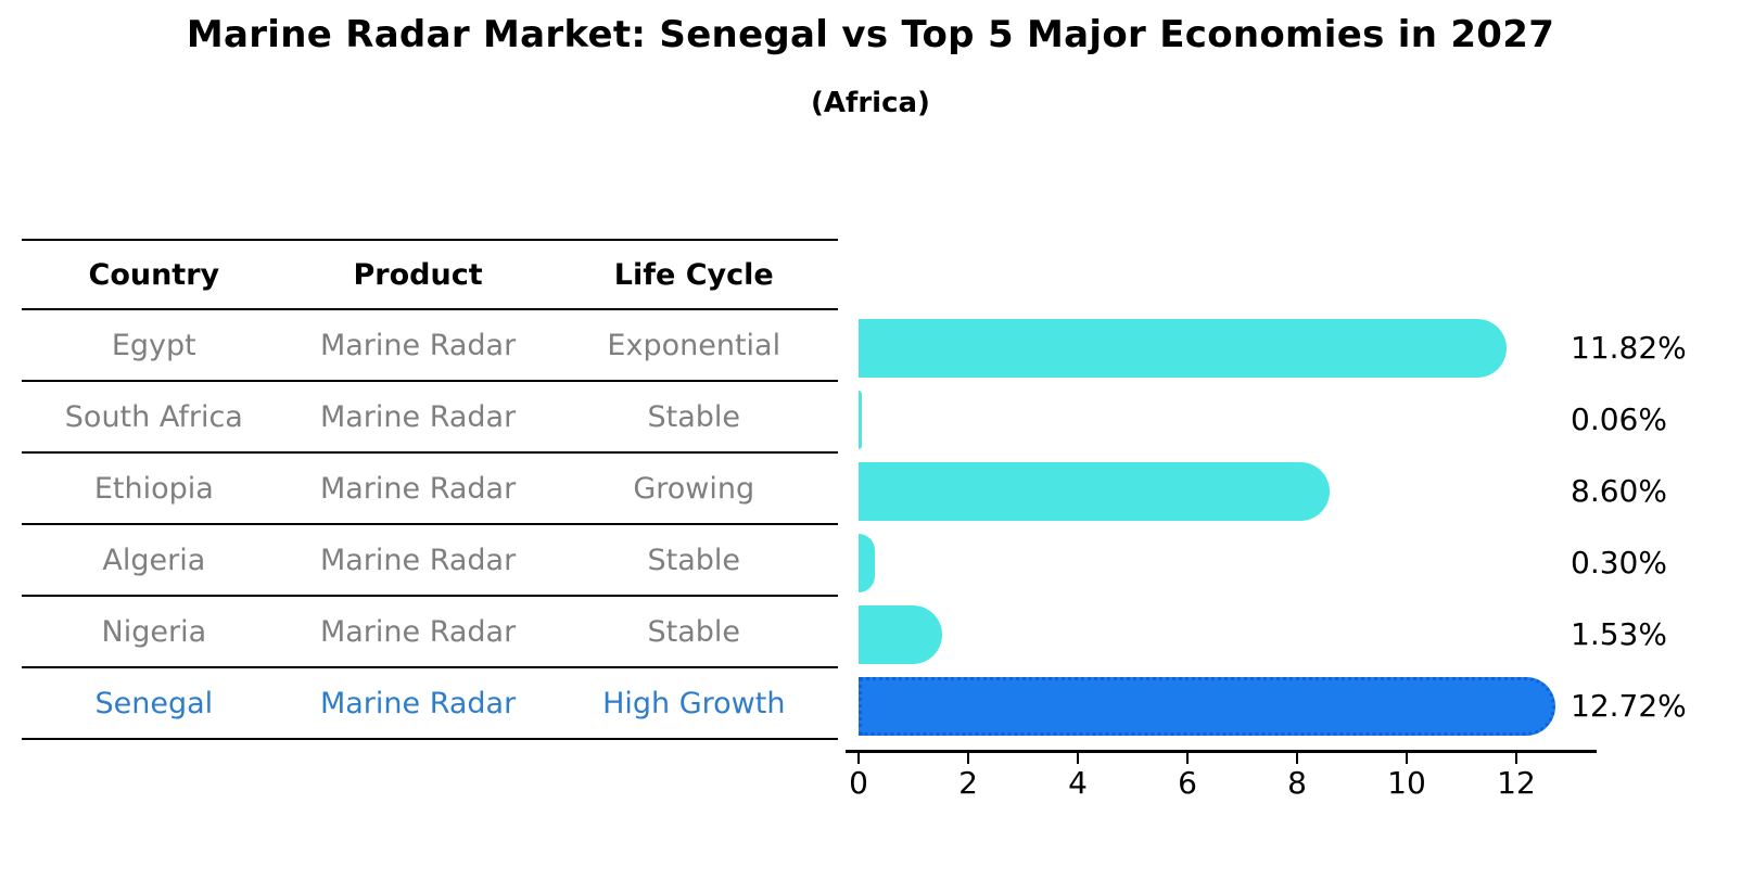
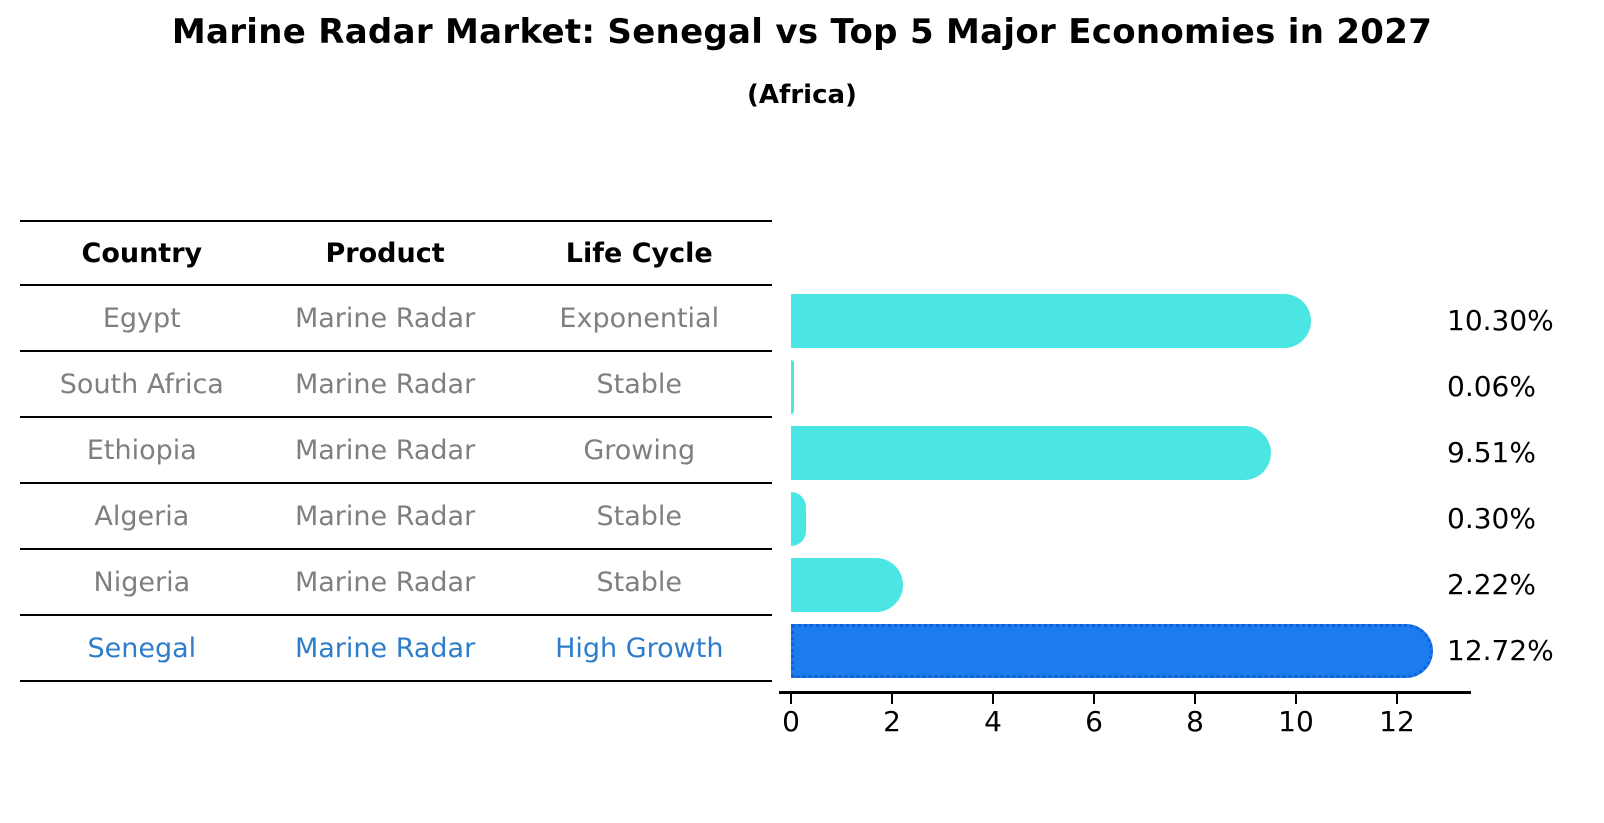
Egypt: 11.82% -> 10.30%
Ethiopia: 8.60% -> 9.51%
Nigeria: 1.53% -> 2.22%
